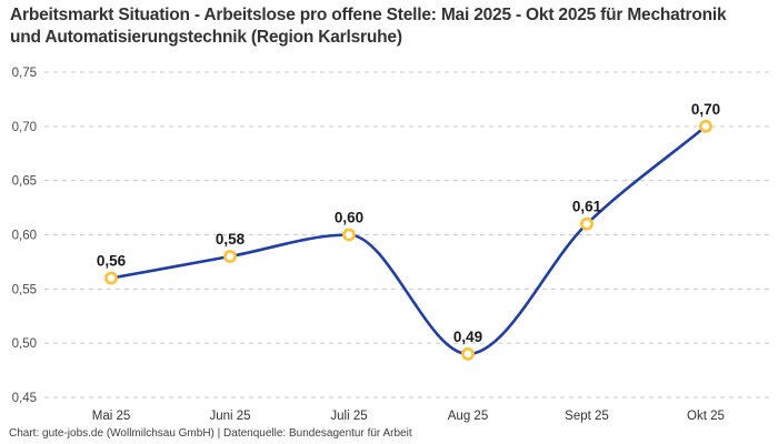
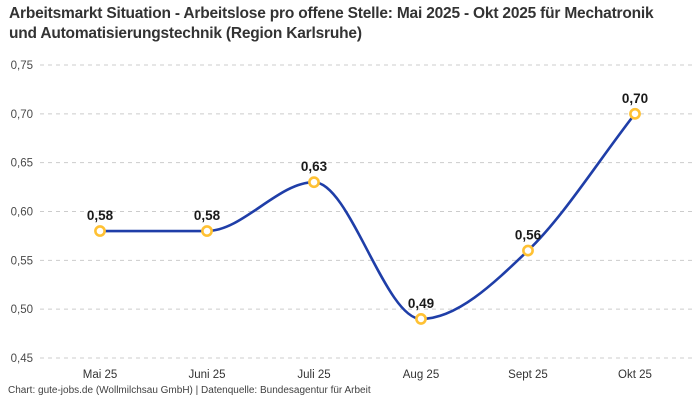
Mai 25: 0,56 -> 0,58
Juli 25: 0,60 -> 0,63
Sept 25: 0,61 -> 0,56
